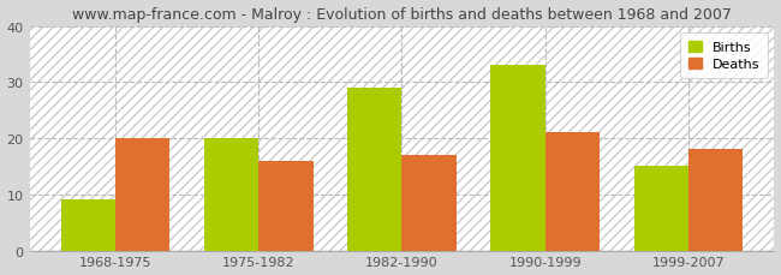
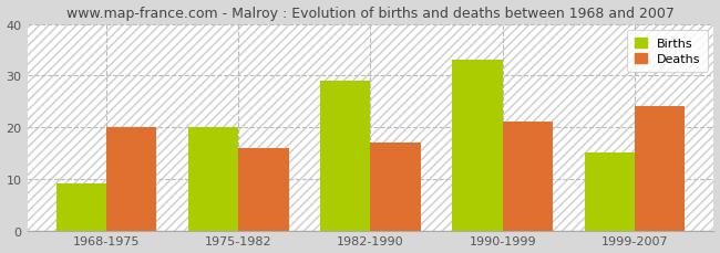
Deaths/1999-2007: 18 -> 24
